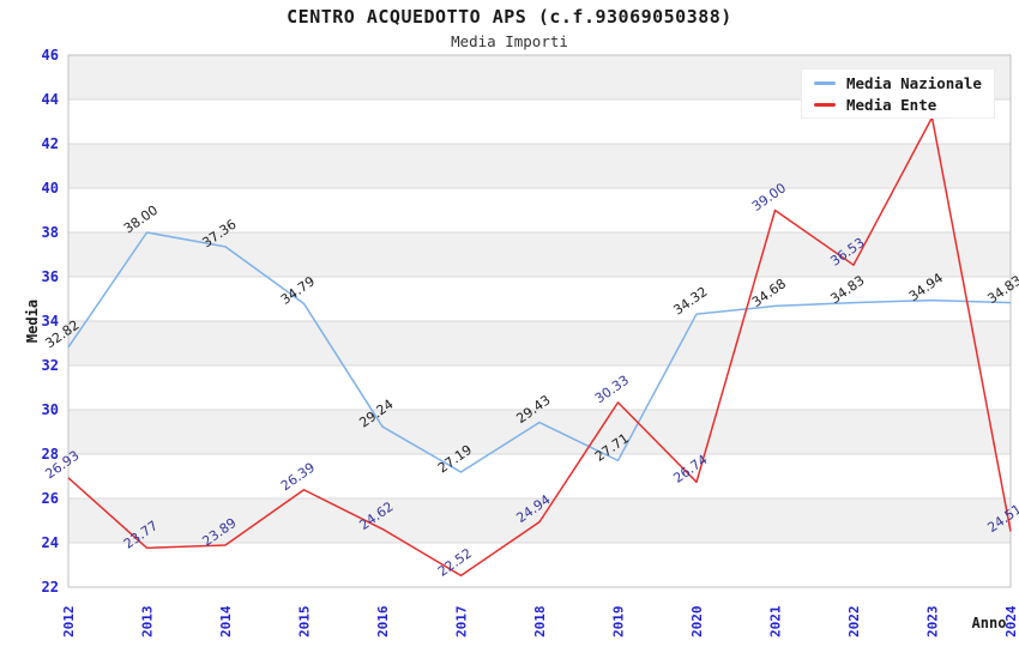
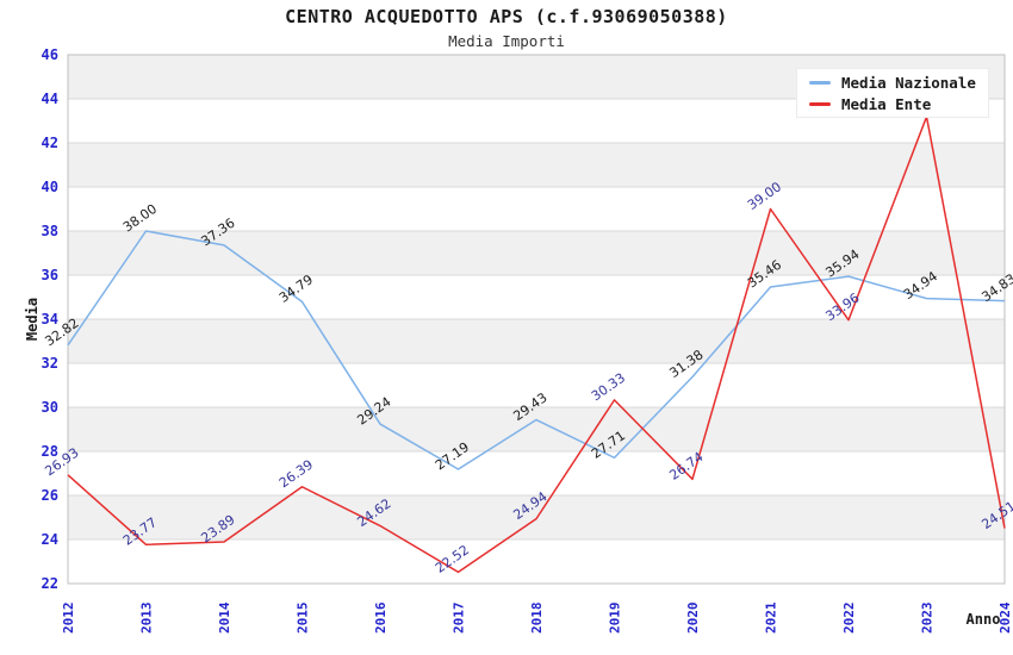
Media Nazionale/2020: 34.32 -> 31.38
Media Nazionale/2021: 34.68 -> 35.46
Media Nazionale/2022: 34.83 -> 35.94
Media Ente/2022: 36.53 -> 33.96
